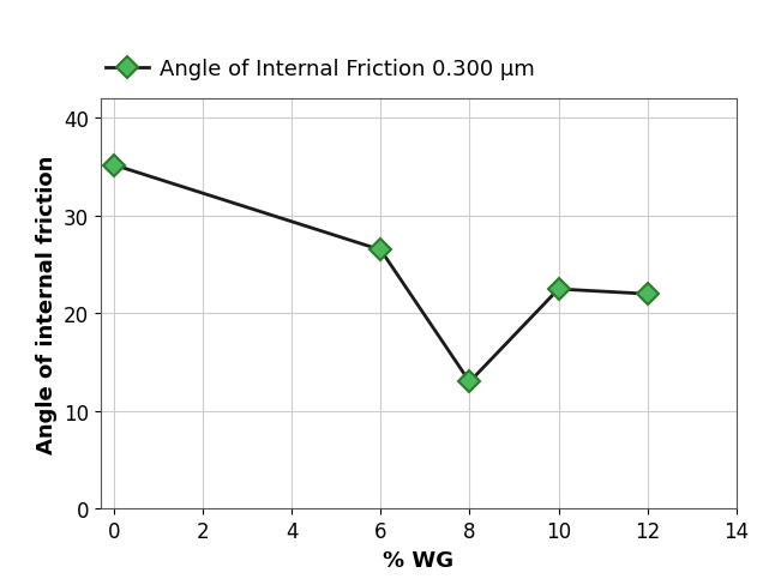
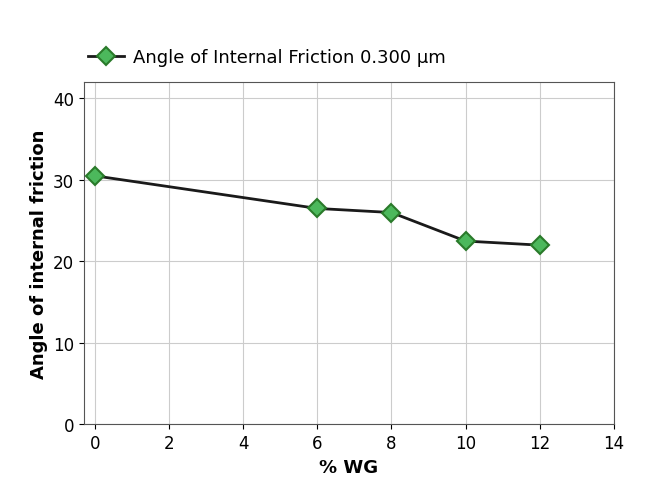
0: 35.2 -> 30.5
8: 13.0 -> 26.0
